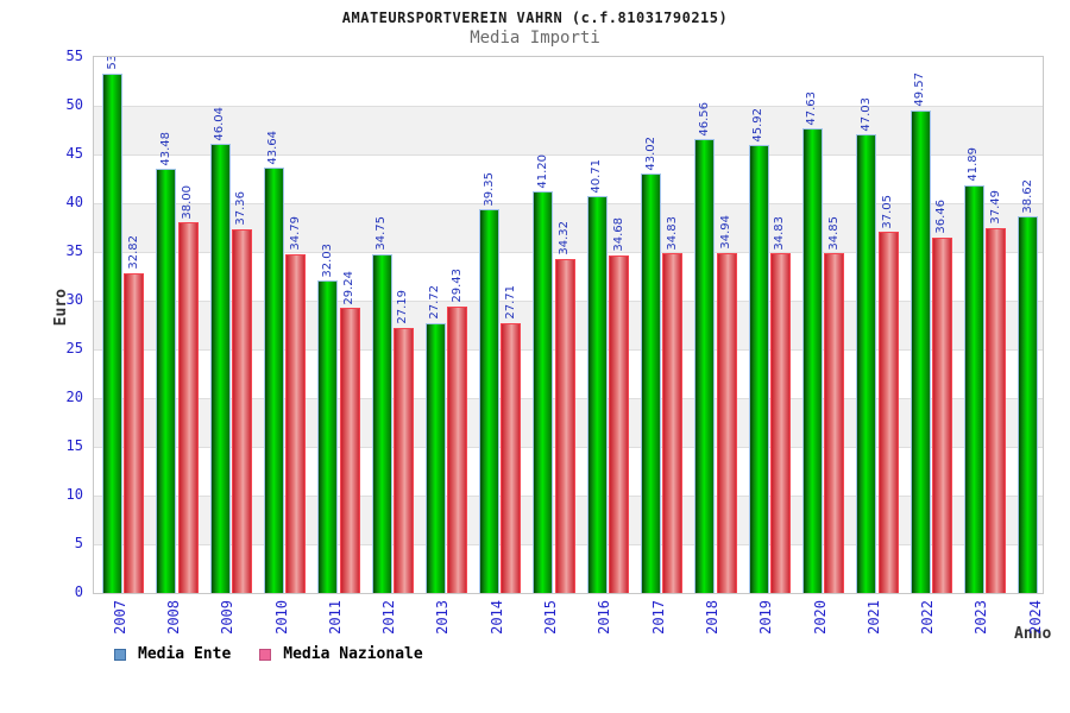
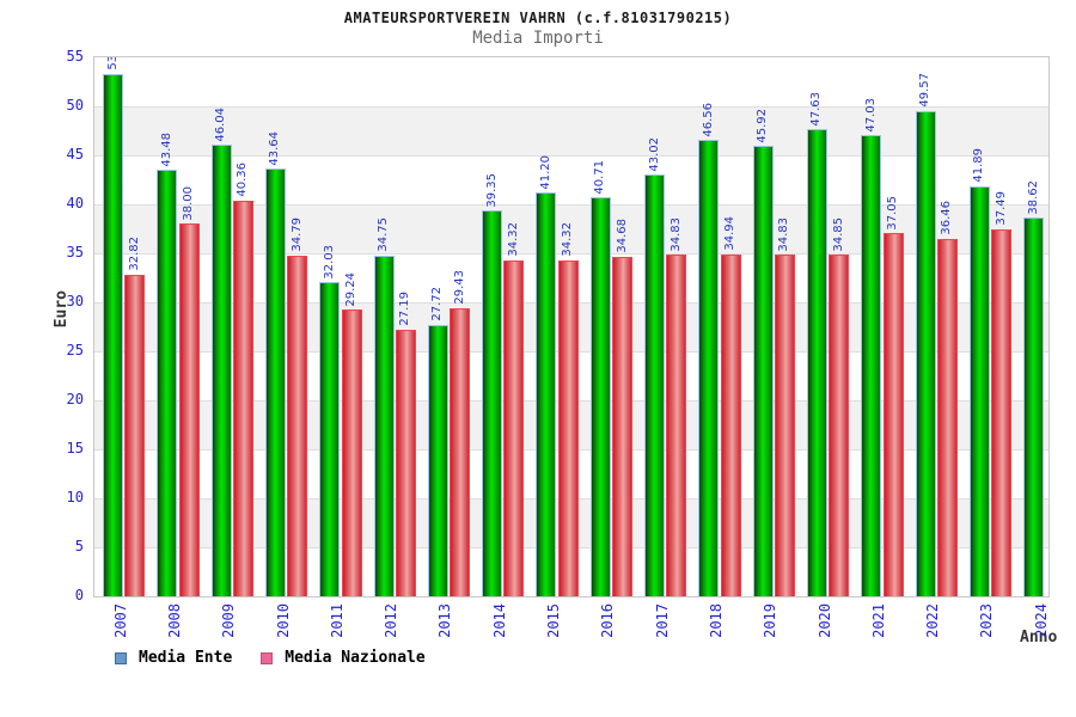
Media Nazionale/2009: 37.36 -> 40.36
Media Nazionale/2014: 27.71 -> 34.32
